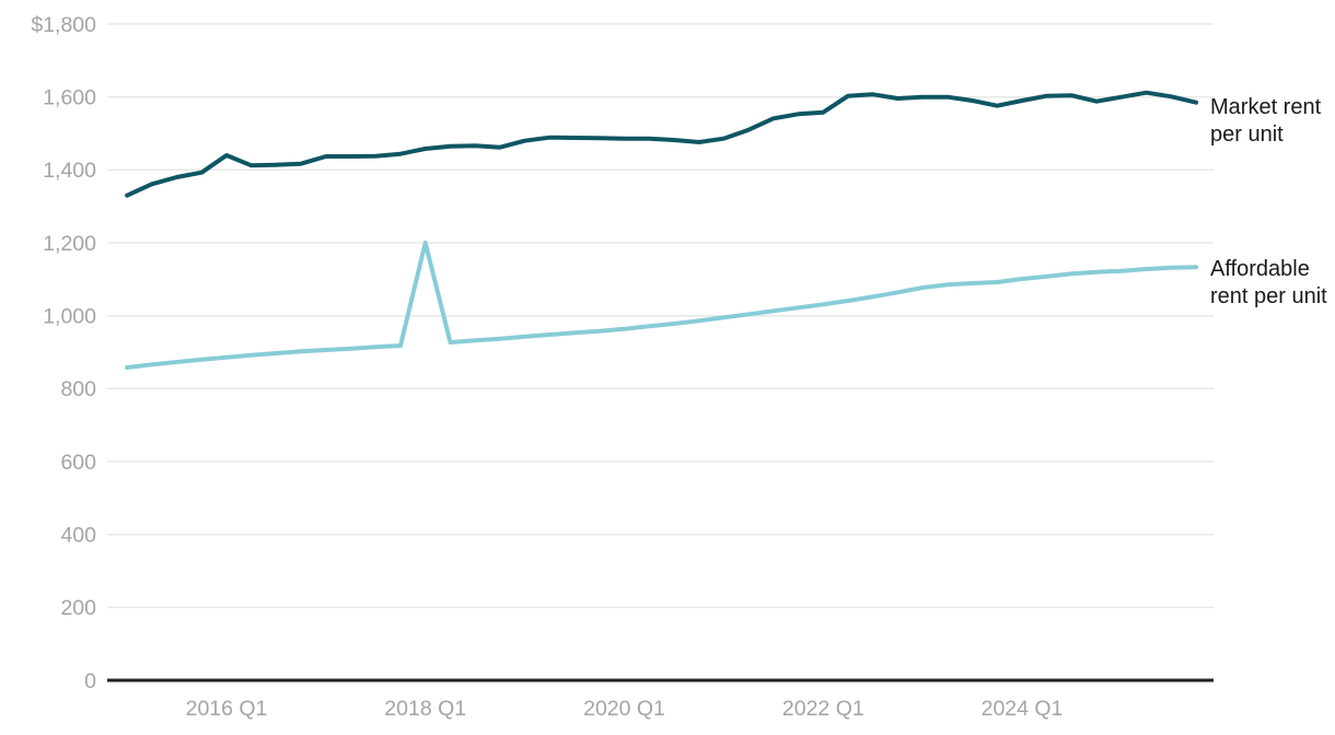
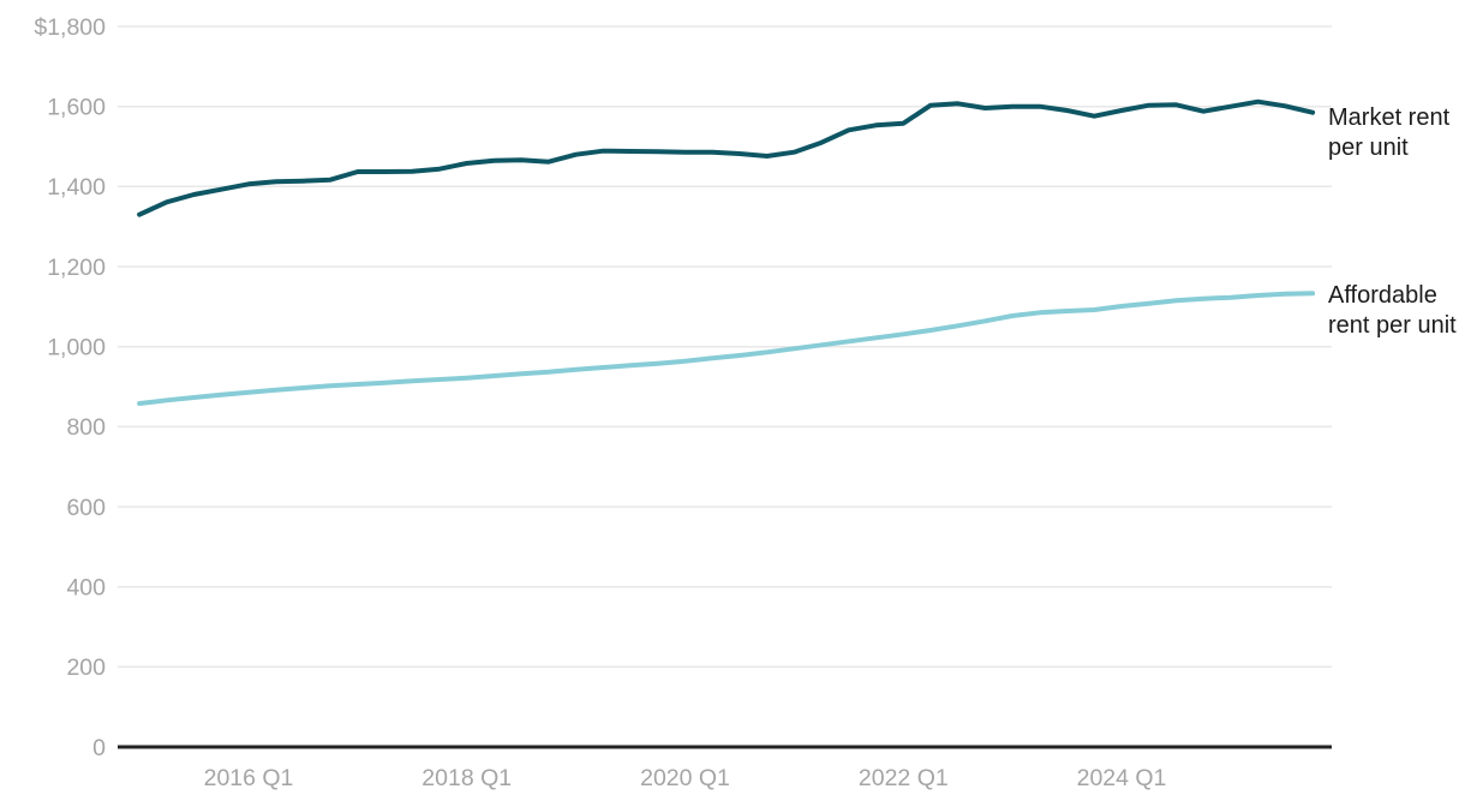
Market rent per unit/2016 Q1: $1440 -> $1410
Affordable rent per unit/2018 Q1: $1200 -> $920
